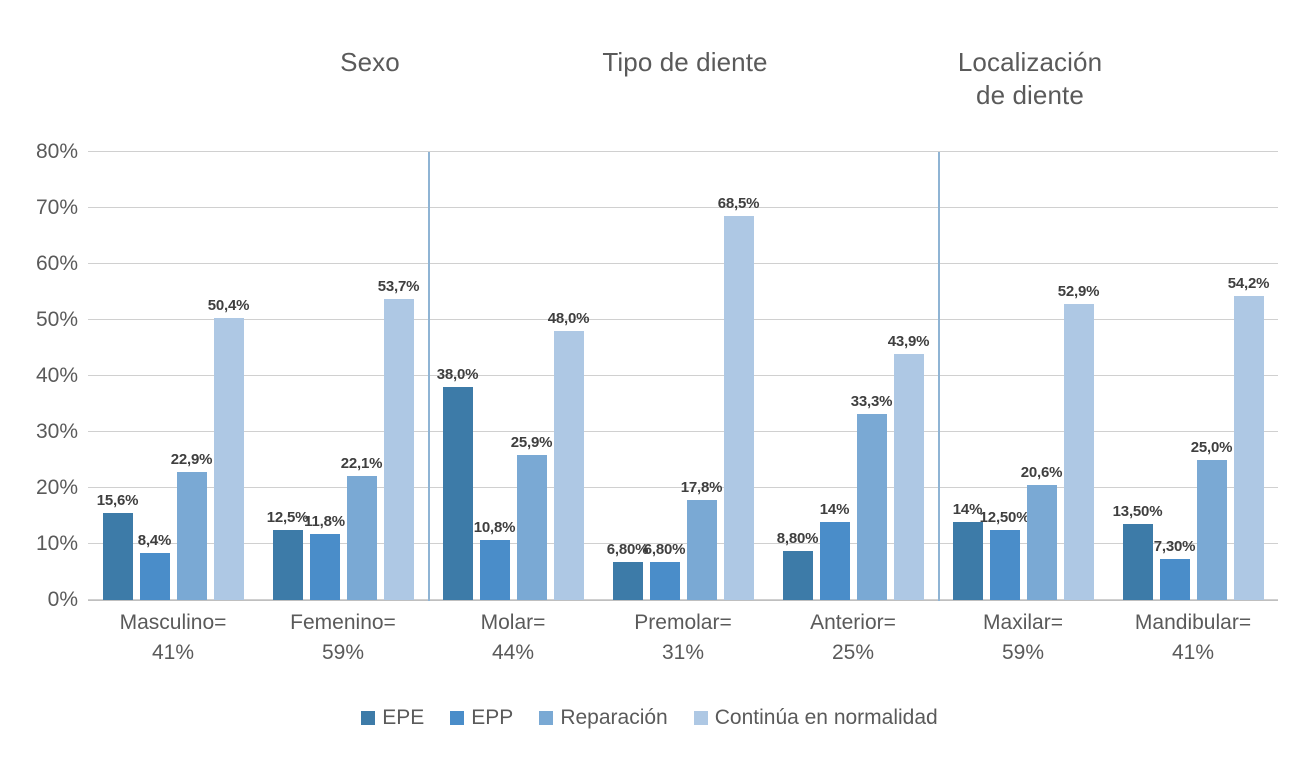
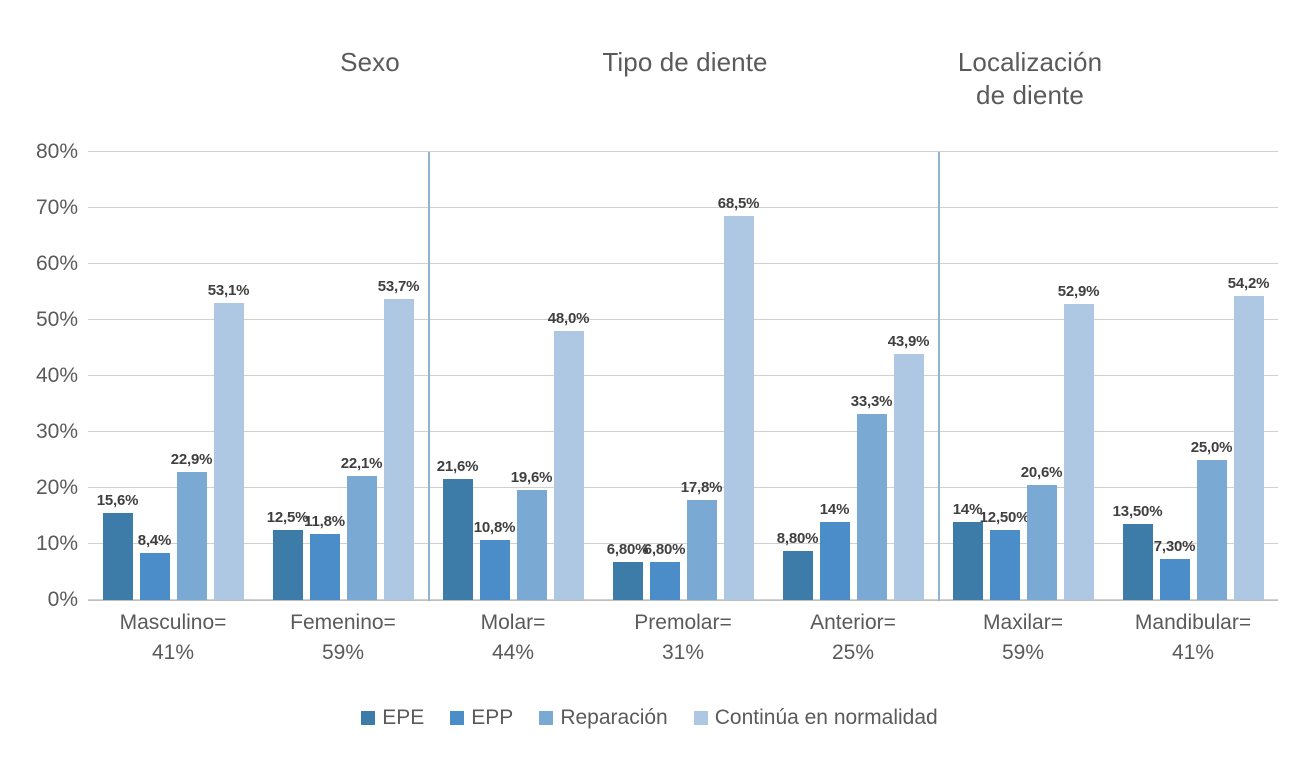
Continúa en normalidad/Masculino= 41%: 50,4% -> 53,1%
EPE/Molar= 44%: 38,0% -> 21,6%
Reparación/Molar= 44%: 25,9% -> 19,6%
